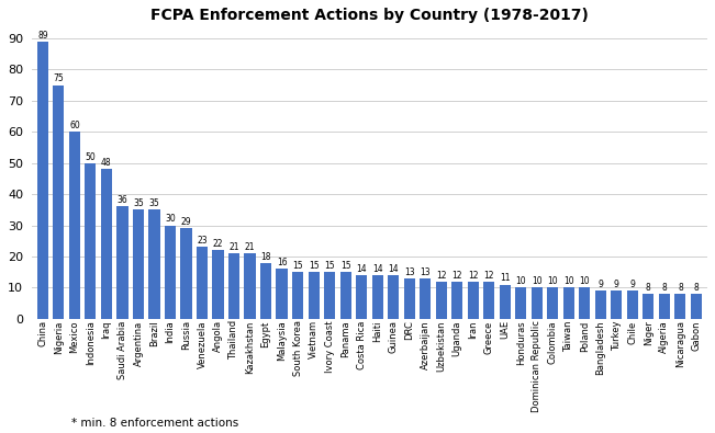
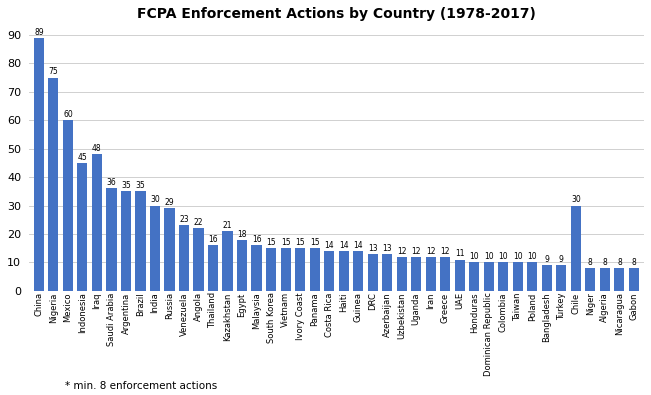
Indonesia: 50 -> 45
Thailand: 21 -> 16
Chile: 9 -> 30
